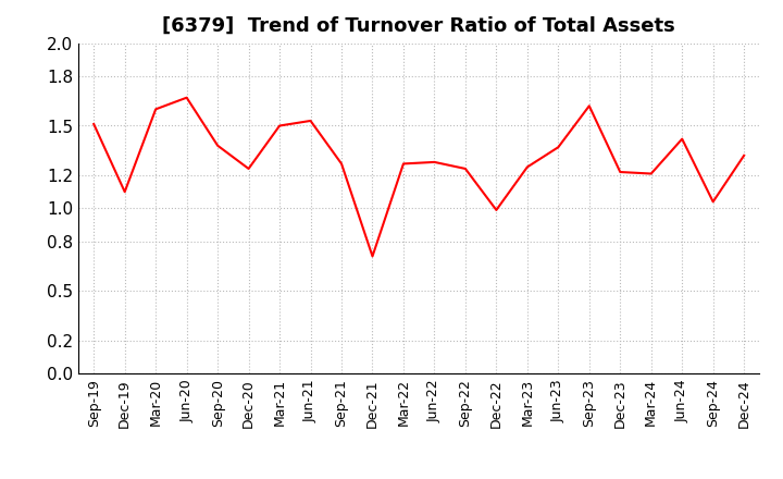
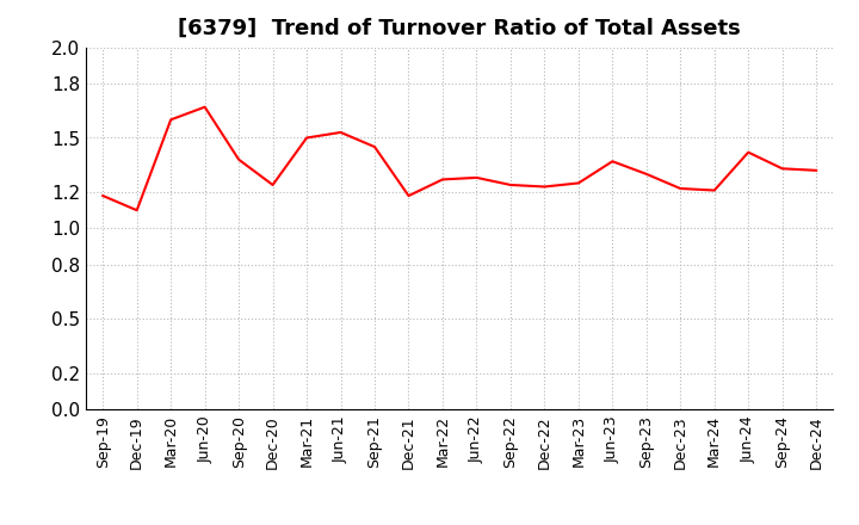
Sep-19: 1.51 -> 1.18
Sep-21: 1.27 -> 1.45
Dec-21: 0.71 -> 1.18
Dec-22: 0.99 -> 1.23
Sep-23: 1.62 -> 1.30
Sep-24: 1.04 -> 1.33
